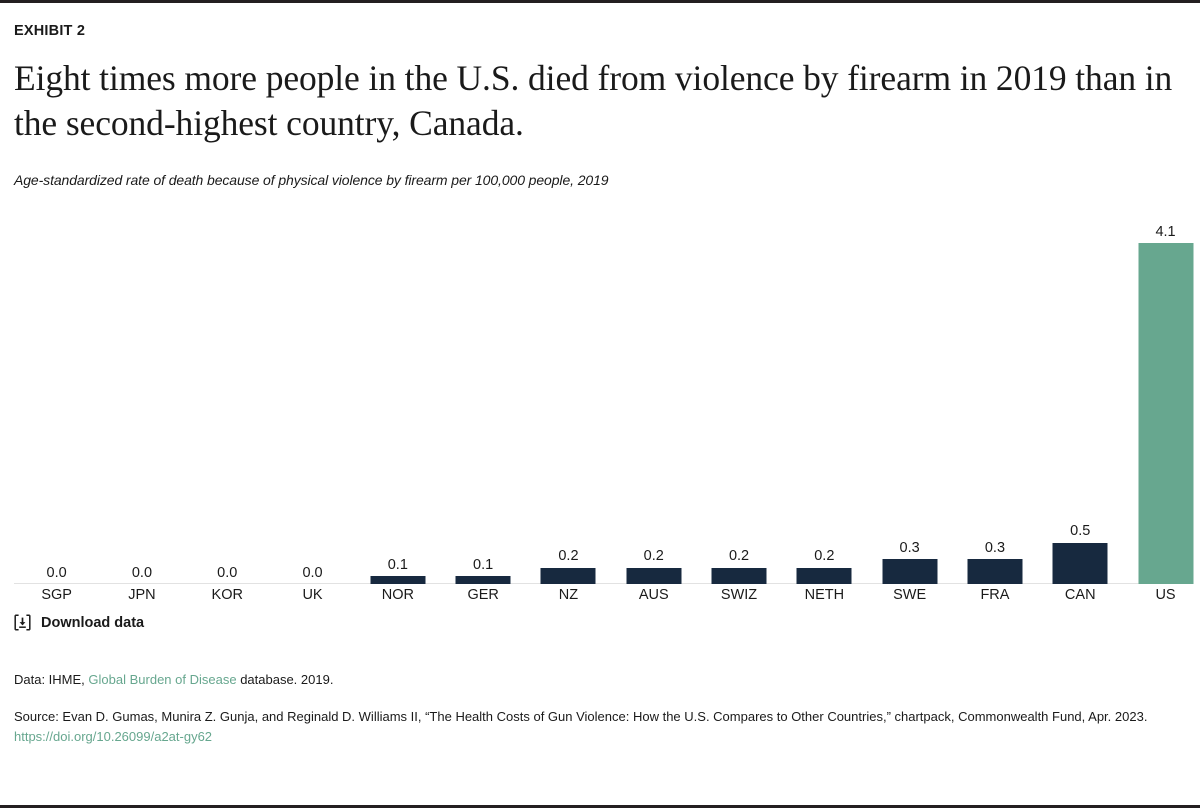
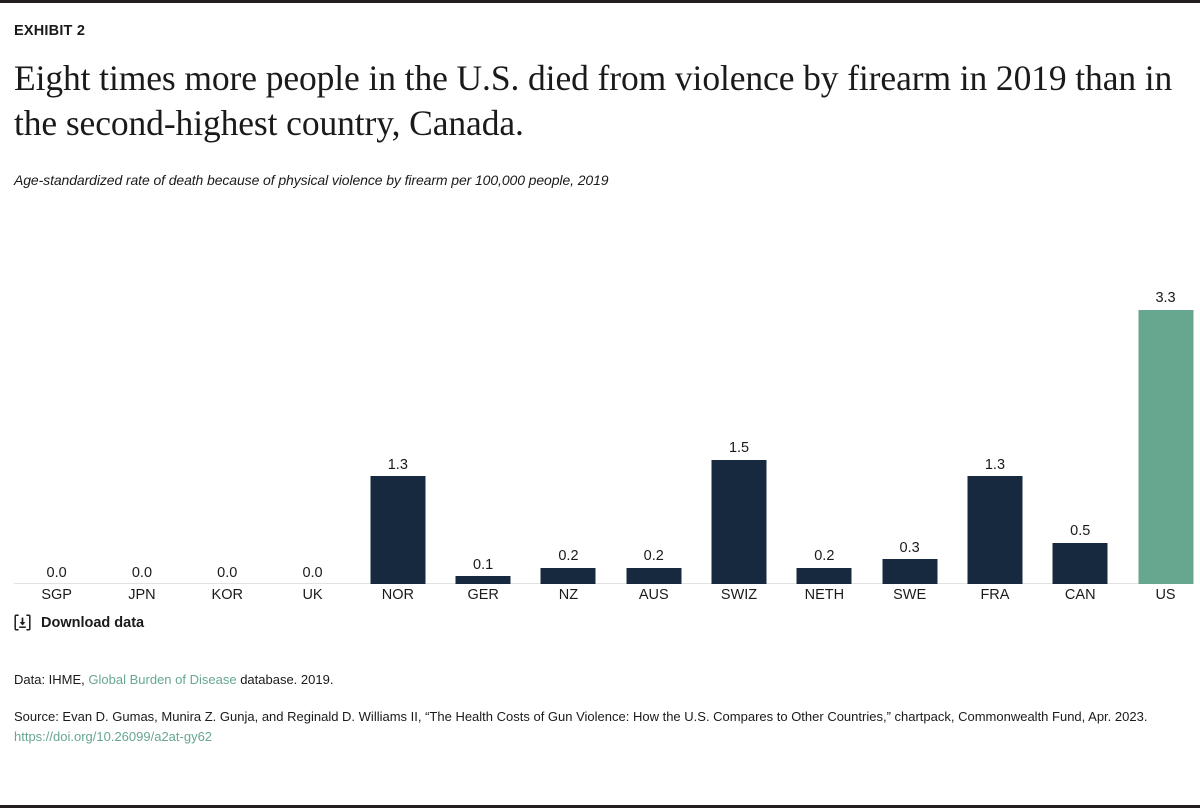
NOR: 0.1 -> 1.3
SWIZ: 0.2 -> 1.5
FRA: 0.3 -> 1.3
US: 4.1 -> 3.3
